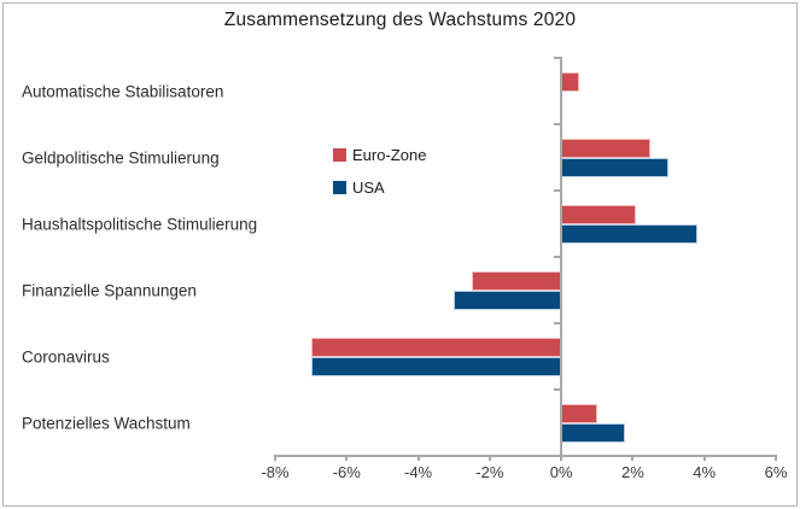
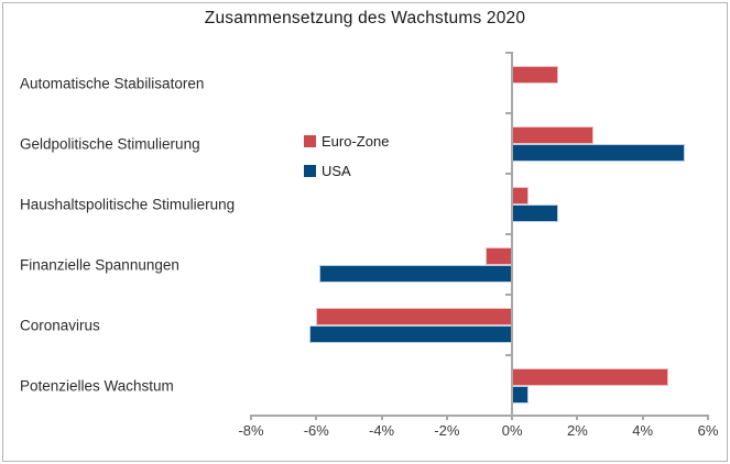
Euro-Zone/Automatische Stabilisatoren: 0.5% -> 1.4%
USA/Geldpolitische Stimulierung: 3.0% -> 5.3%
Euro-Zone/Haushaltspolitische Stimulierung: 2.1% -> 0.5%
USA/Haushaltspolitische Stimulierung: 3.8% -> 1.4%
Euro-Zone/Finanzielle Spannungen: -2.5% -> -0.8%
USA/Finanzielle Spannungen: -3.0% -> -5.9%
Euro-Zone/Coronavirus: -7.0% -> -6.0%
USA/Coronavirus: -7.0% -> -6.2%
Euro-Zone/Potenzielles Wachstum: 1.0% -> 4.8%
USA/Potenzielles Wachstum: 1.8% -> 0.5%
